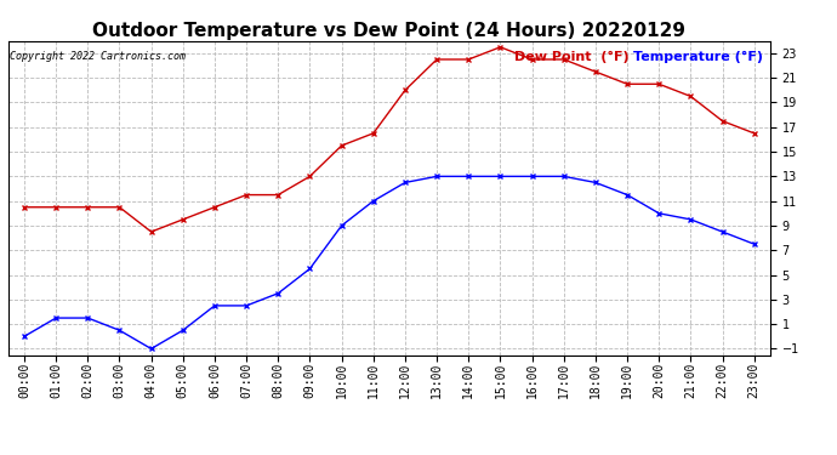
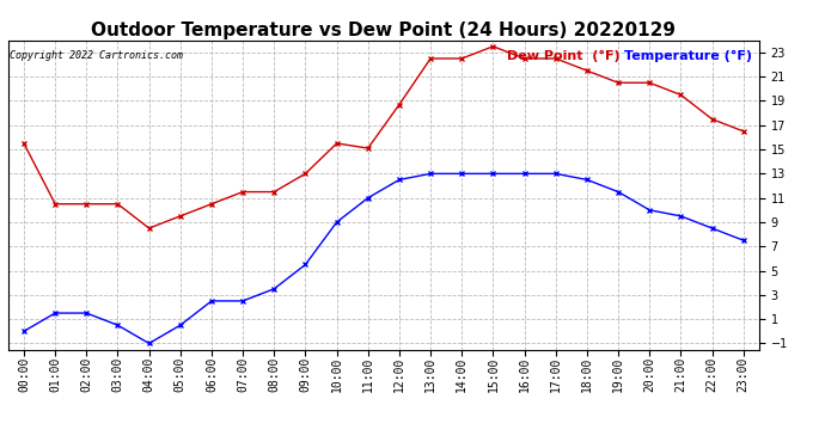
Dew Point (°F)/00:00: 10.5 -> 15.5
Dew Point (°F)/11:00: 16.5 -> 15.1
Dew Point (°F)/12:00: 20.0 -> 18.7
